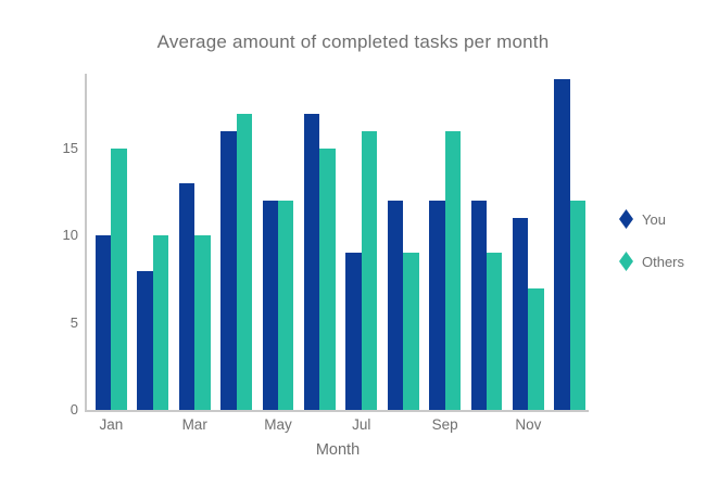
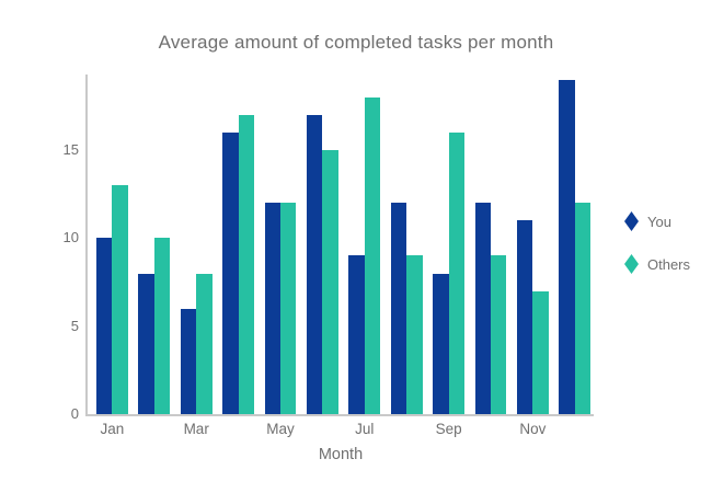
Others/Jan: 15 -> 13
You/Mar: 13 -> 6
Others/Mar: 10 -> 8
Others/Jul: 16 -> 18
You/Sep: 12 -> 8
